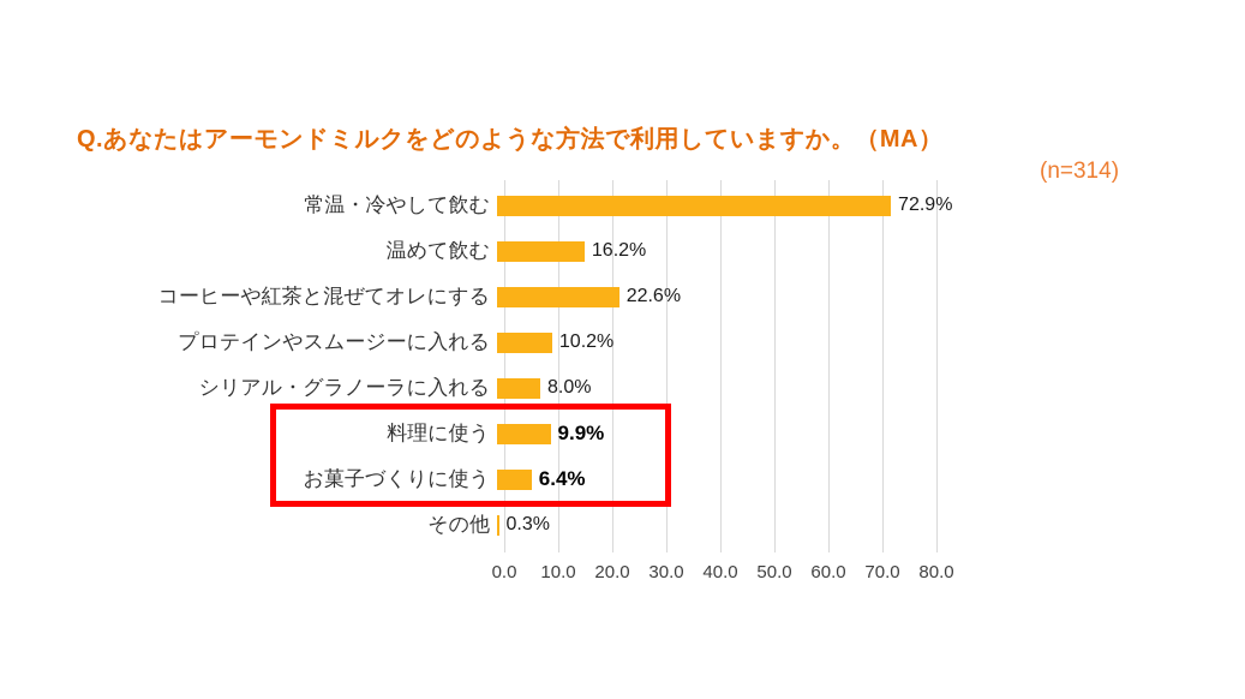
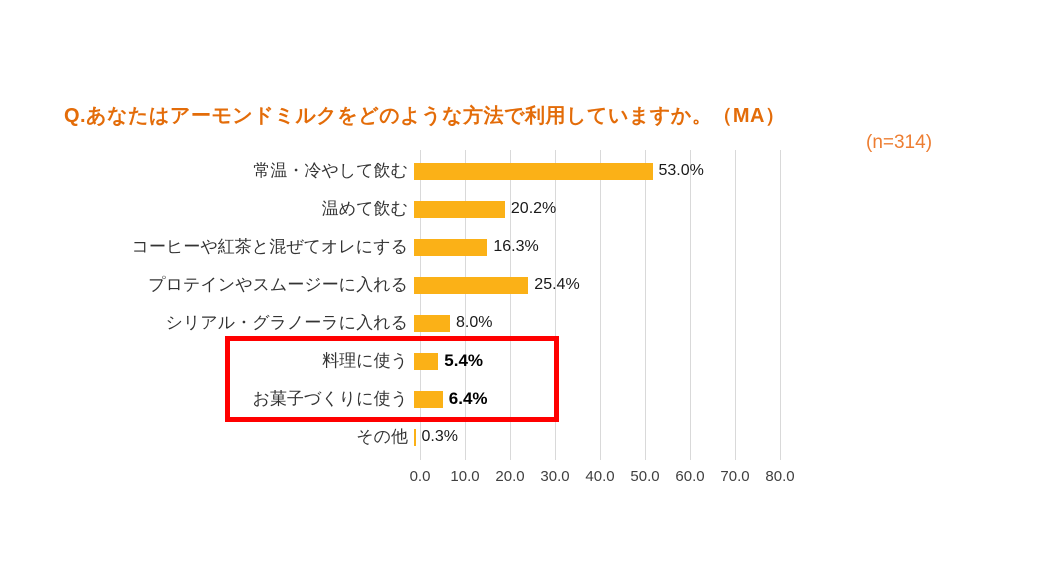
常温・冷やして飲む: 72.9% -> 53.0%
温めて飲む: 16.2% -> 20.2%
コーヒーや紅茶と混ぜてオレにする: 22.6% -> 16.3%
プロテインやスムージーに入れる: 10.2% -> 25.4%
料理に使う: 9.9% -> 5.4%
